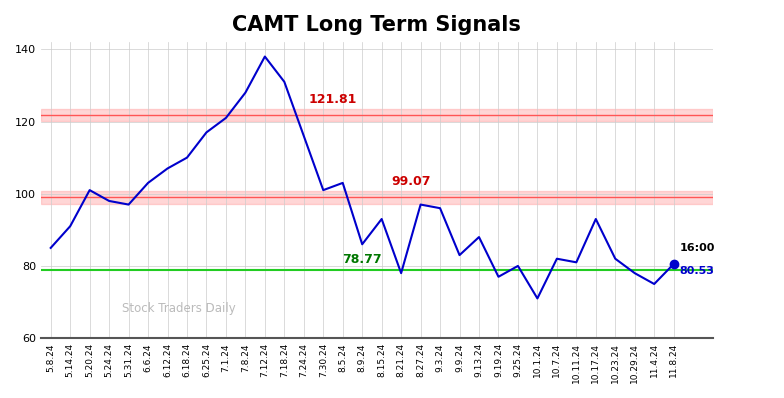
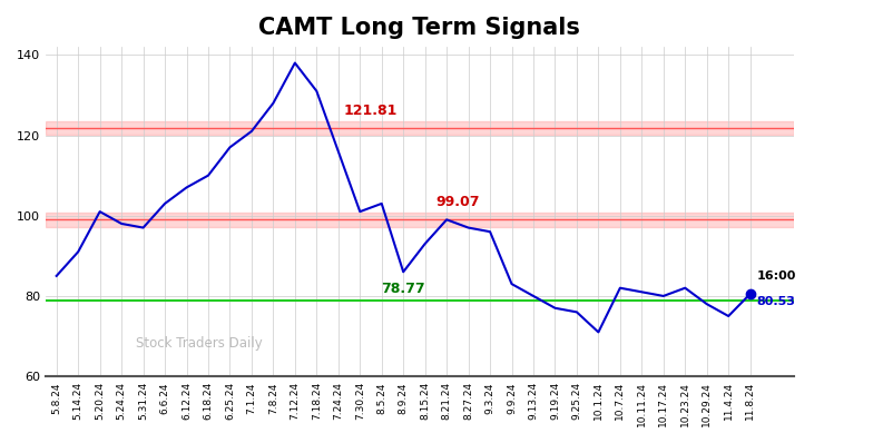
8.21.24: 78.0 -> 99.0
9.13.24: 88.0 -> 80.0
9.25.24: 80.0 -> 76.0
10.17.24: 93.0 -> 80.0
